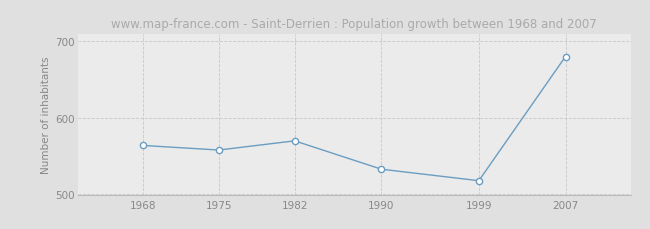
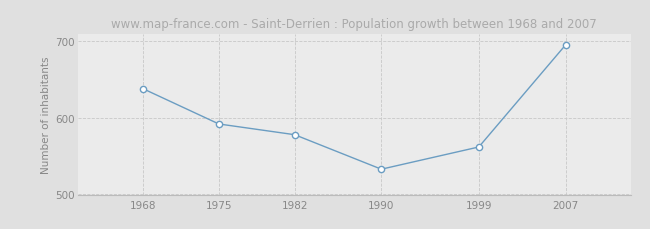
1968: 564 -> 638
1975: 558 -> 592
1982: 570 -> 578
1999: 518 -> 562
2007: 680 -> 695
